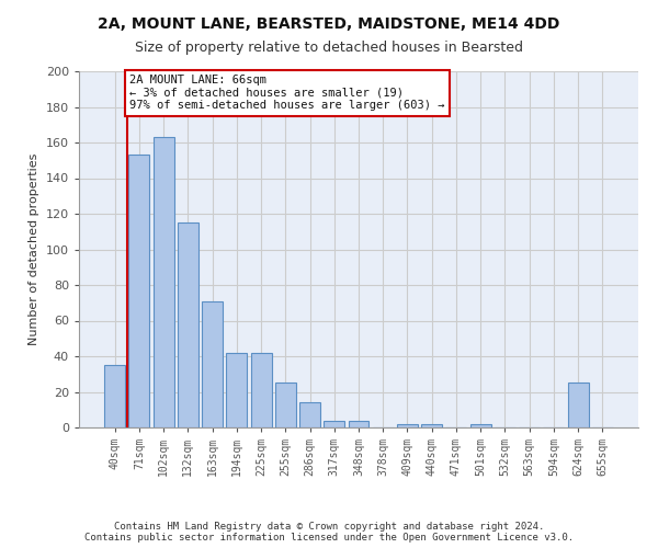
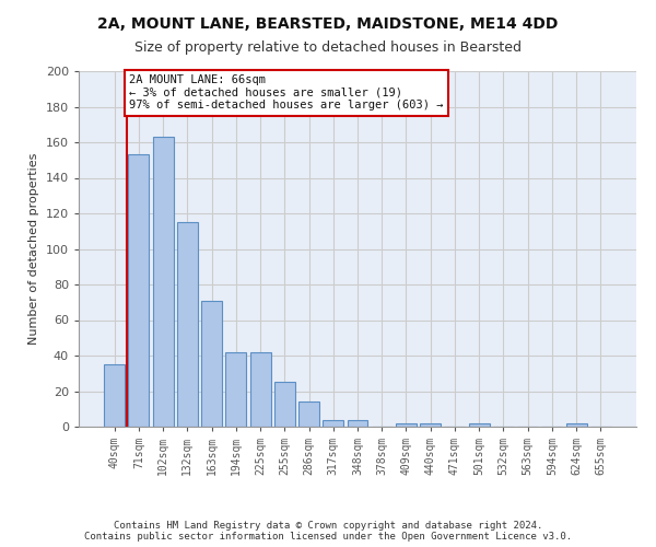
624sqm: 25 -> 2
